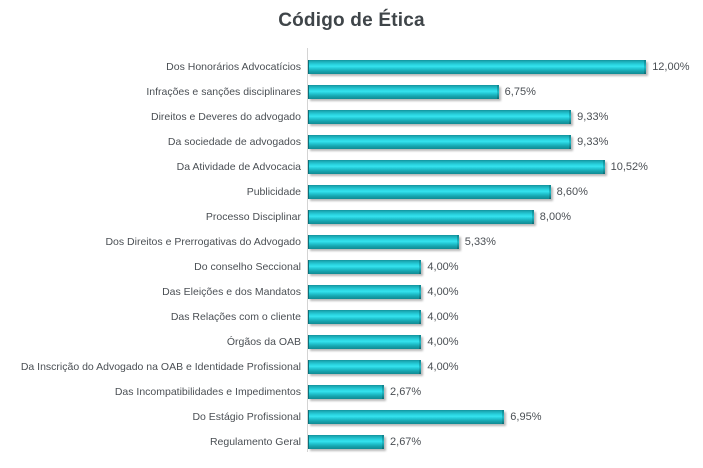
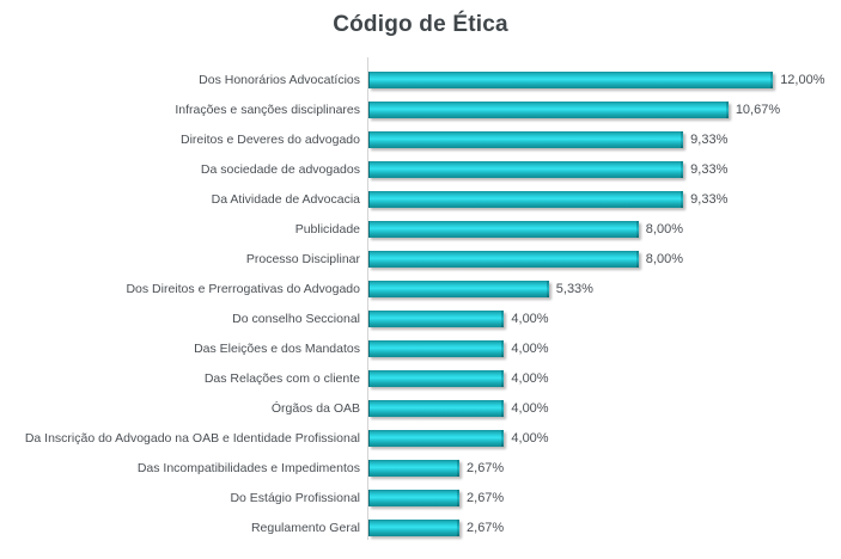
Infrações e sanções disciplinares: 6,75% -> 10,67%
Da Atividade de Advocacia: 10,52% -> 9,33%
Publicidade: 8,60% -> 8,00%
Do Estágio Profissional: 6,95% -> 2,67%
